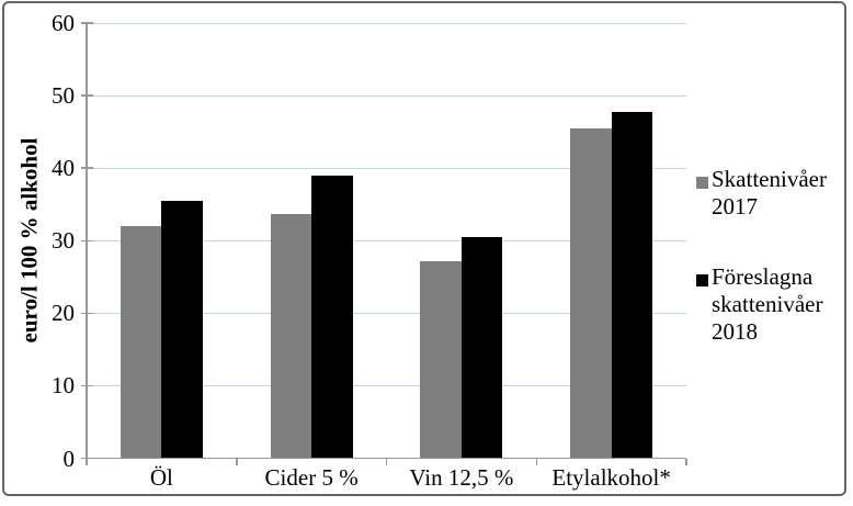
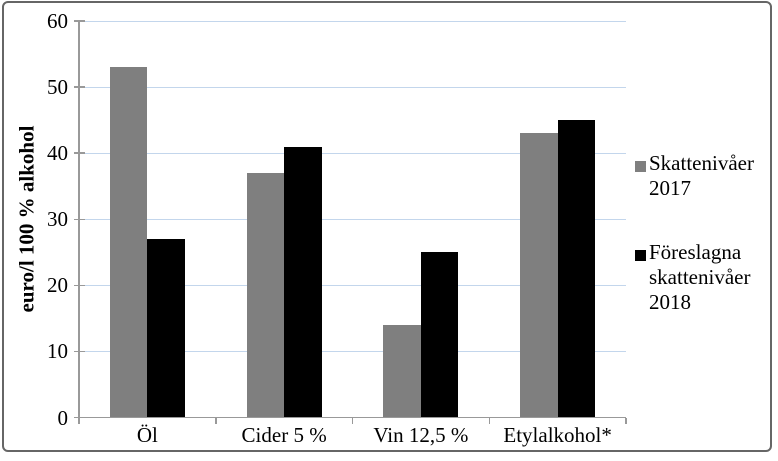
Skattenivåer 2017/Öl: 32 -> 53
Föreslagna skattenivåer 2018/Öl: 36 -> 27
Skattenivåer 2017/Cider 5 %: 34 -> 37
Föreslagna skattenivåer 2018/Cider 5 %: 39 -> 41
Skattenivåer 2017/Vin 12,5 %: 27 -> 14
Föreslagna skattenivåer 2018/Vin 12,5 %: 30 -> 25
Skattenivåer 2017/Etylalkohol*: 46 -> 43
Föreslagna skattenivåer 2018/Etylalkohol*: 48 -> 45
